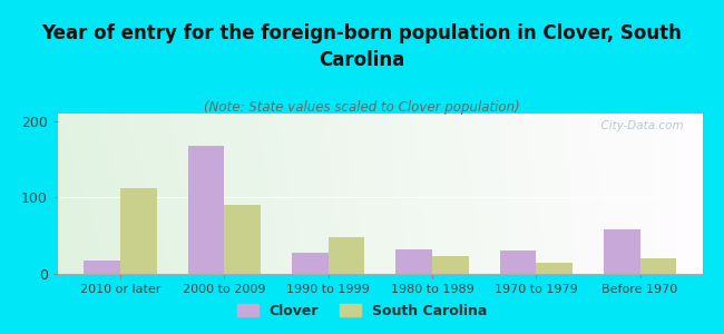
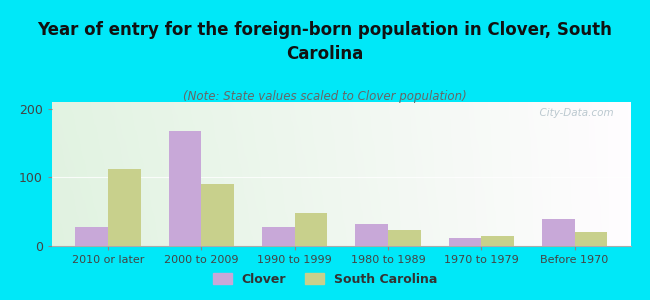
Clover/2010 or later: 18 -> 27
Clover/1970 to 1979: 30 -> 12
Clover/Before 1970: 58 -> 40
